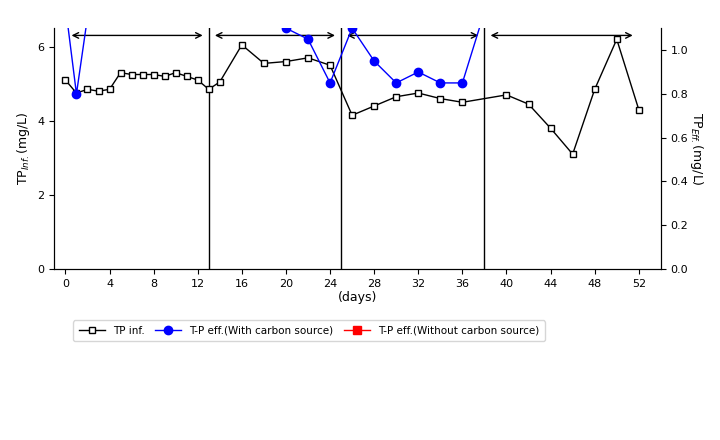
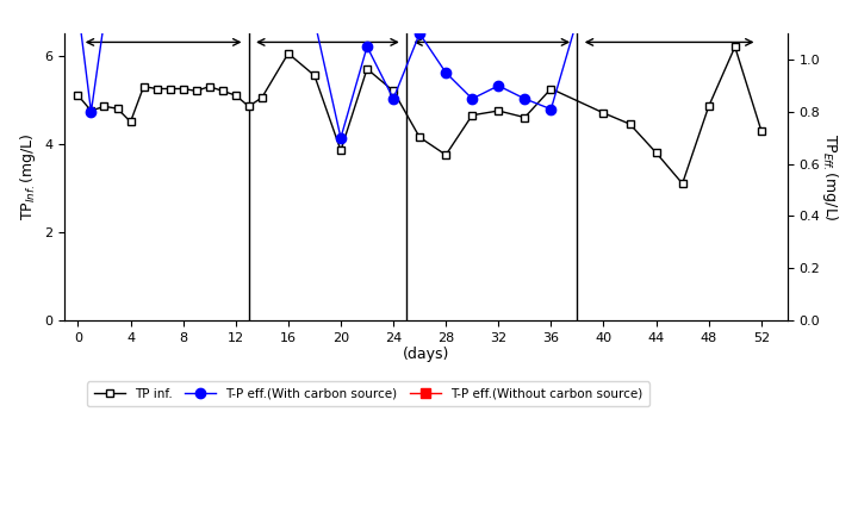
TP inf./4: 4.85 -> 4.50
TP inf./20: 5.60 -> 3.85
T-P eff.(With carbon source)/20: 1.10 -> 0.70
TP inf./24: 5.50 -> 5.20
TP inf./28: 4.40 -> 3.75
TP inf./36: 4.50 -> 5.25
T-P eff.(With carbon source)/36: 0.85 -> 0.81
